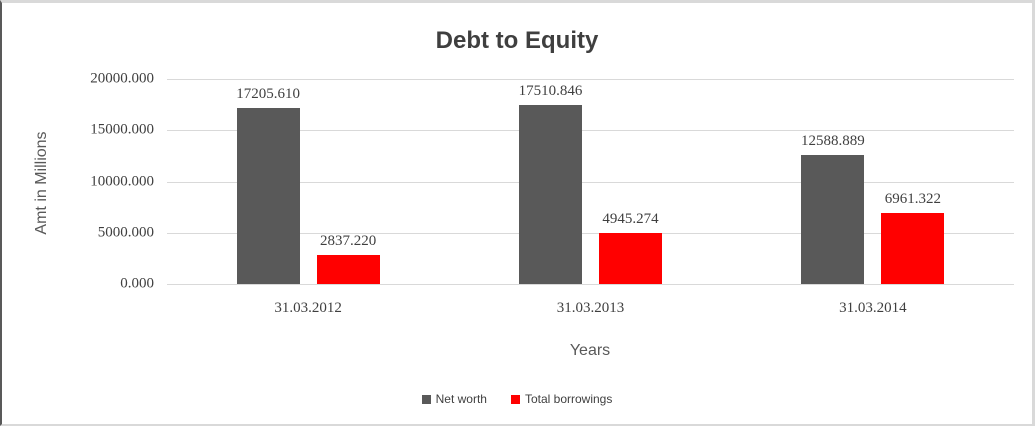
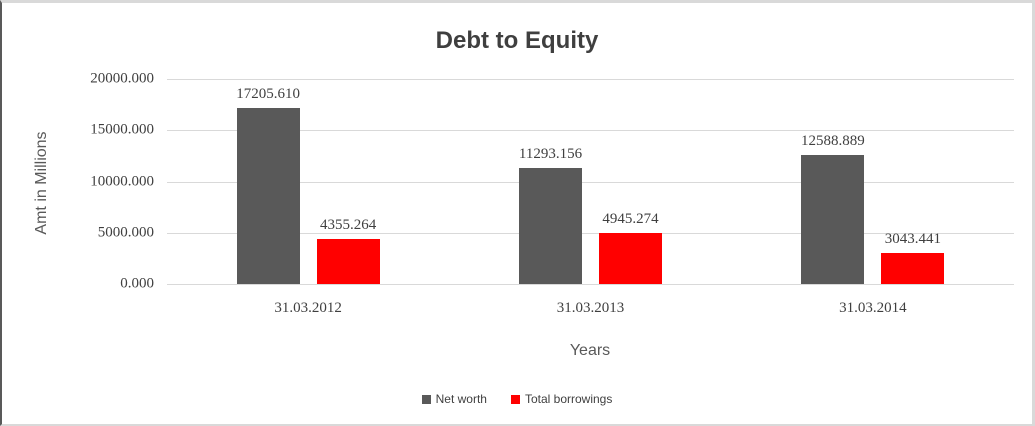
Total borrowings/31.03.2012: 2837.220 -> 4355.264
Net worth/31.03.2013: 17510.846 -> 11293.156
Total borrowings/31.03.2014: 6961.322 -> 3043.441
